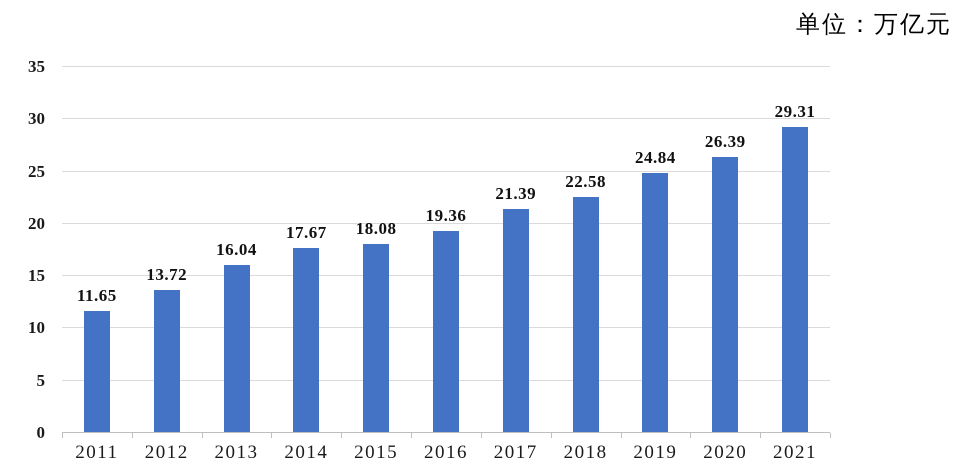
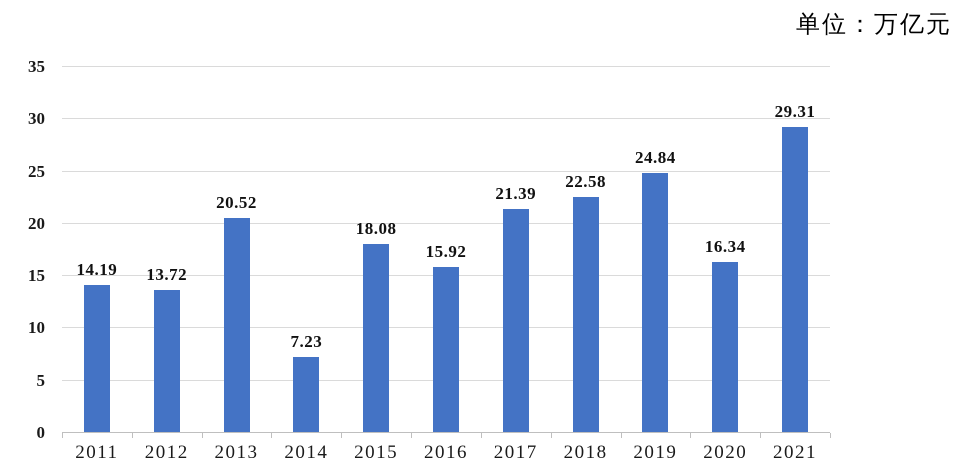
2011: 11.65 -> 14.19
2013: 16.04 -> 20.52
2014: 17.67 -> 7.23
2016: 19.36 -> 15.92
2020: 26.39 -> 16.34
